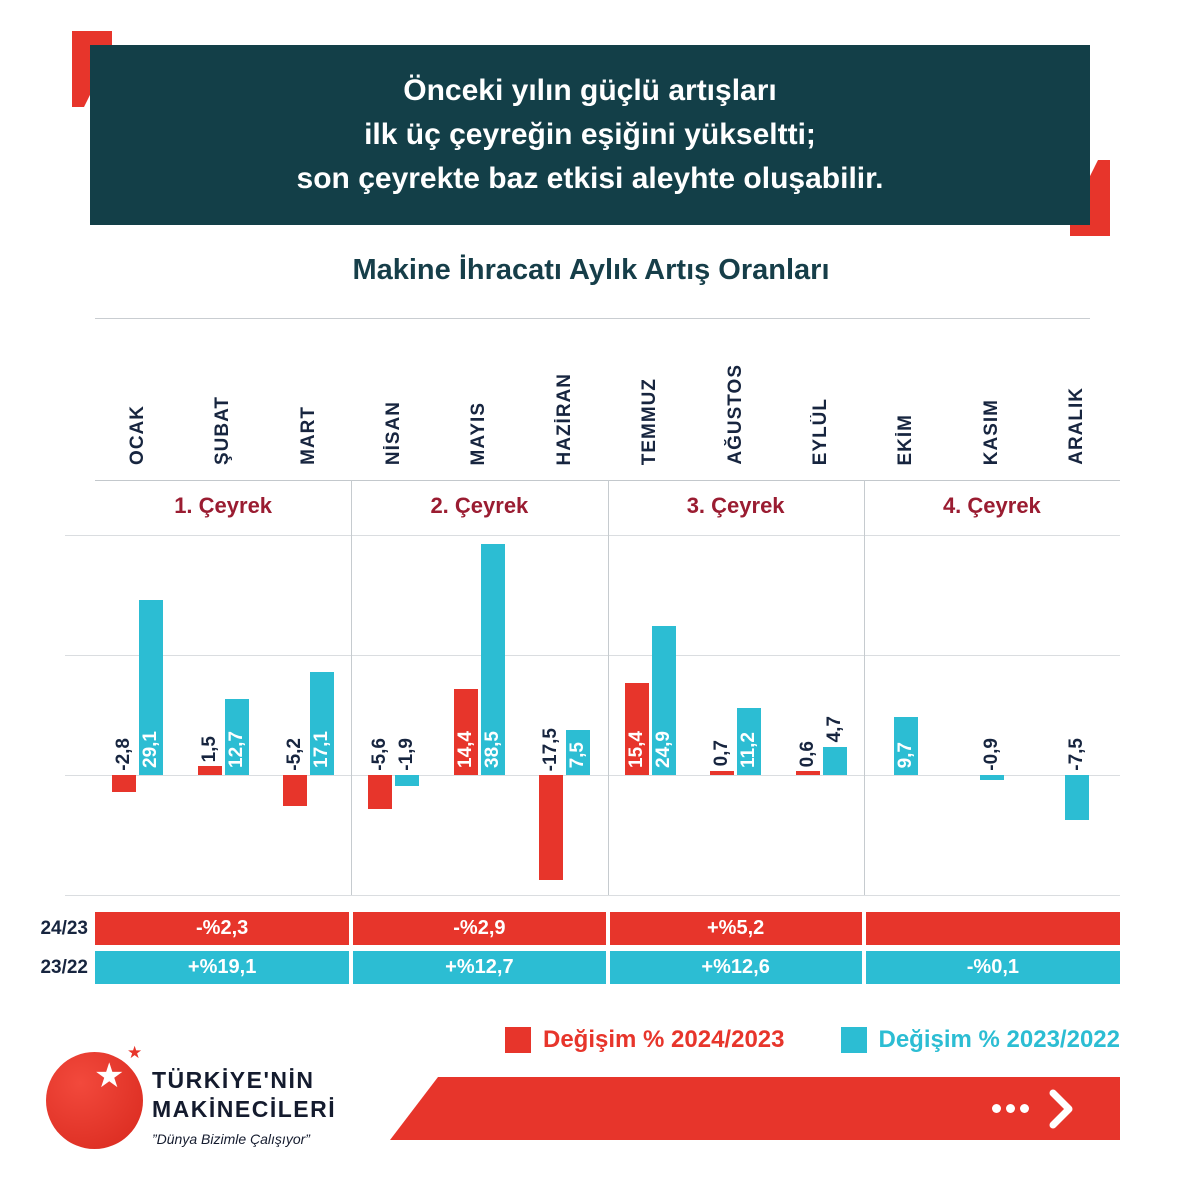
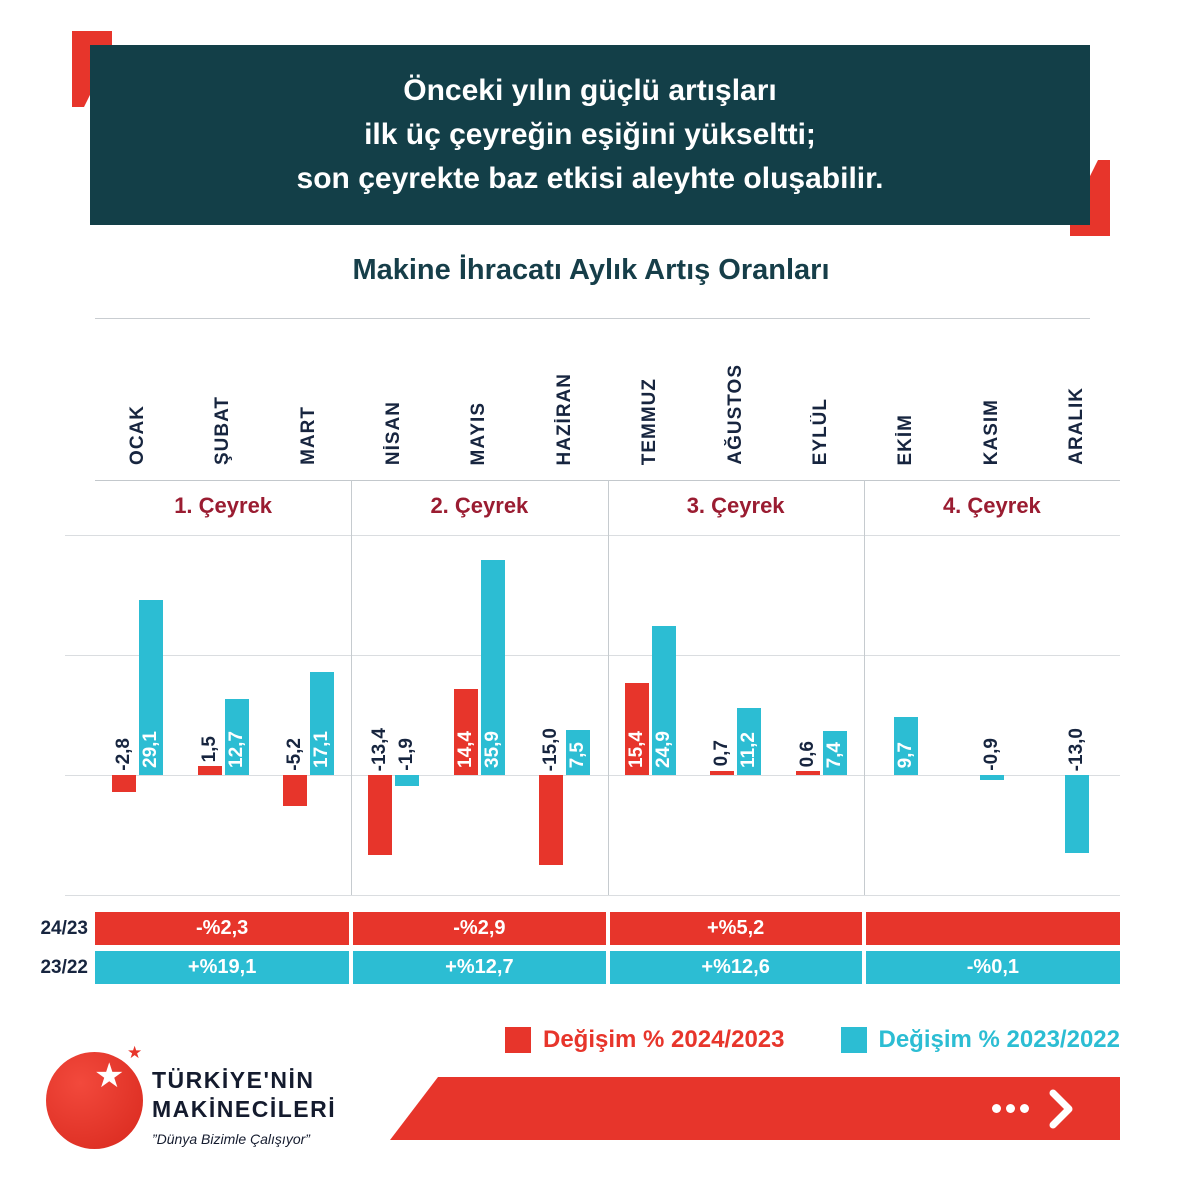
Değişim % 2024/2023/NİSAN: -5,6 -> -13,4
Değişim % 2023/2022/MAYIS: 38,5 -> 35,9
Değişim % 2024/2023/HAZİRAN: -17,5 -> -15,0
Değişim % 2023/2022/EYLÜL: 4,7 -> 7,4
Değişim % 2023/2022/ARALIK: -7,5 -> -13,0
